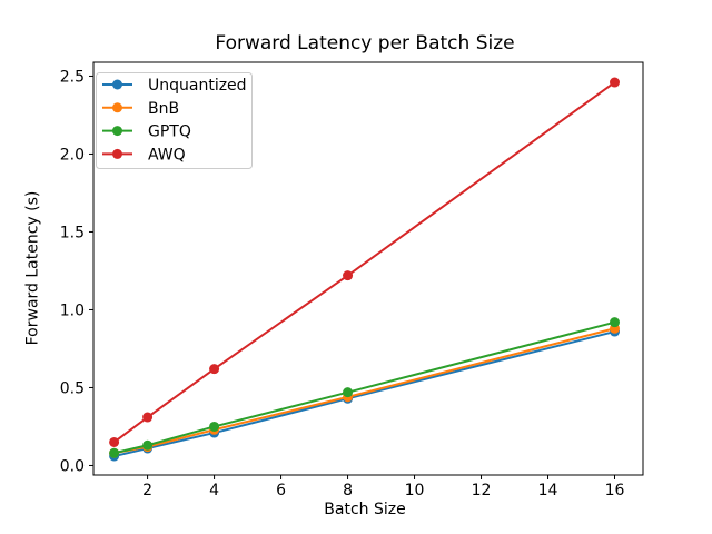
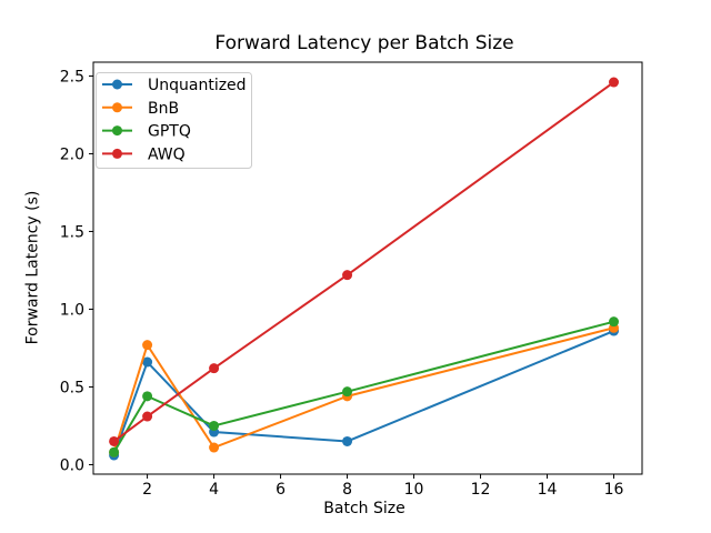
Unquantized/2: 0.11 -> 0.66
BnB/2: 0.12 -> 0.77
GPTQ/2: 0.13 -> 0.44
BnB/4: 0.23 -> 0.11
Unquantized/8: 0.43 -> 0.15
